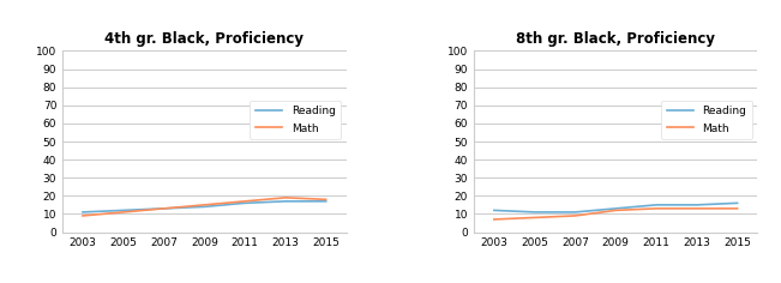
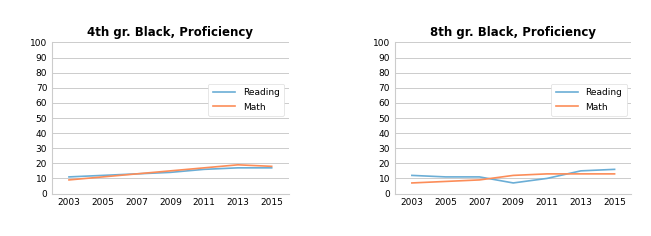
8th gr. Black, Proficiency/Reading/2009: 13 -> 7
8th gr. Black, Proficiency/Reading/2011: 15 -> 10
